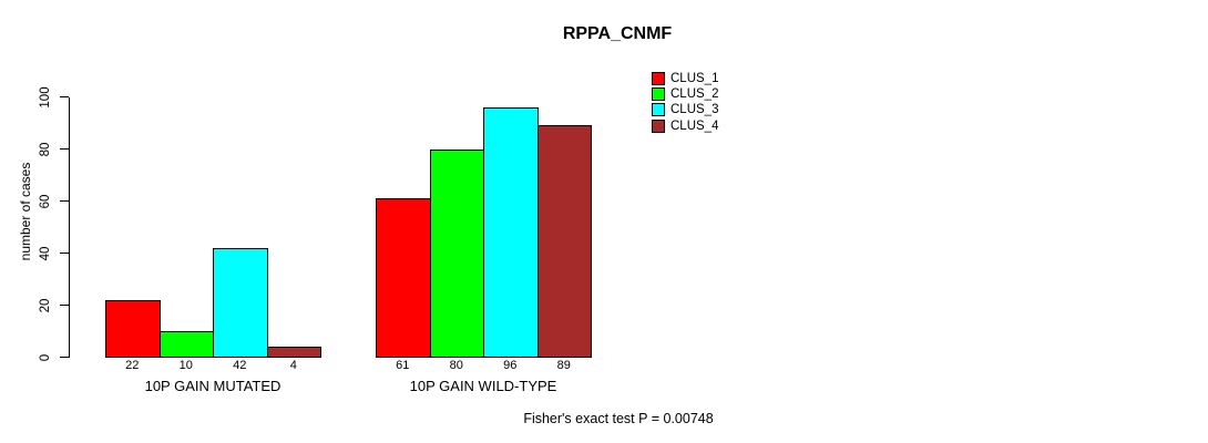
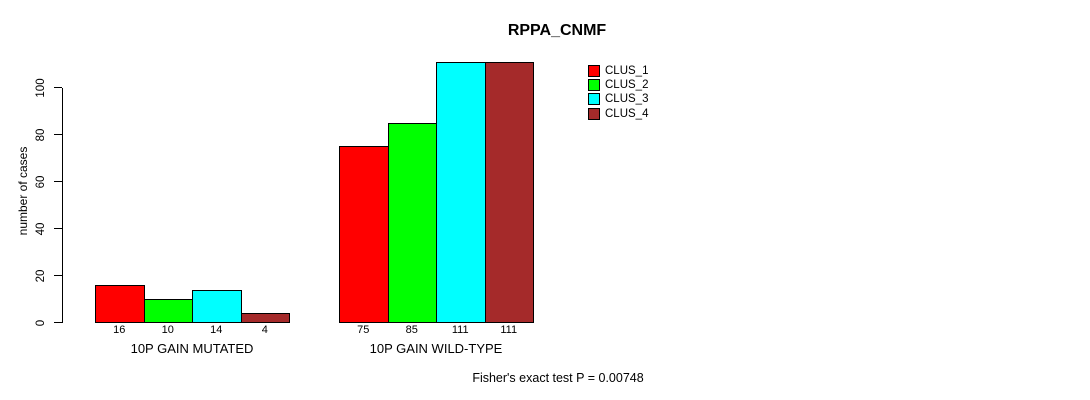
CLUS_1/10P GAIN MUTATED: 22 -> 16
CLUS_3/10P GAIN MUTATED: 42 -> 14
CLUS_1/10P GAIN WILD-TYPE: 61 -> 75
CLUS_2/10P GAIN WILD-TYPE: 80 -> 85
CLUS_3/10P GAIN WILD-TYPE: 96 -> 111
CLUS_4/10P GAIN WILD-TYPE: 89 -> 111
